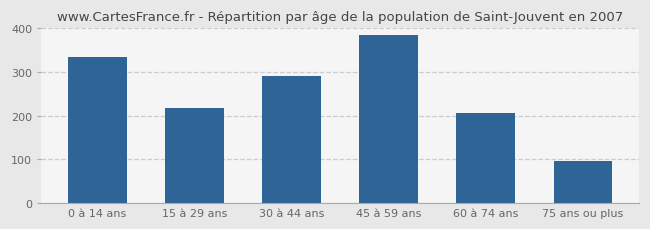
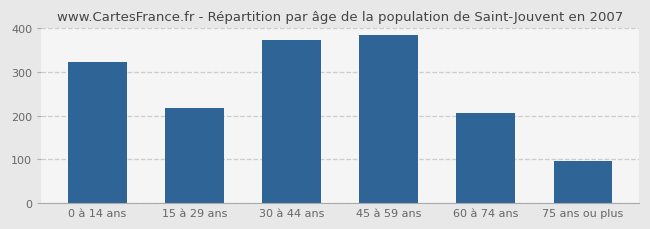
0 à 14 ans: 335 -> 322
30 à 44 ans: 290 -> 373
